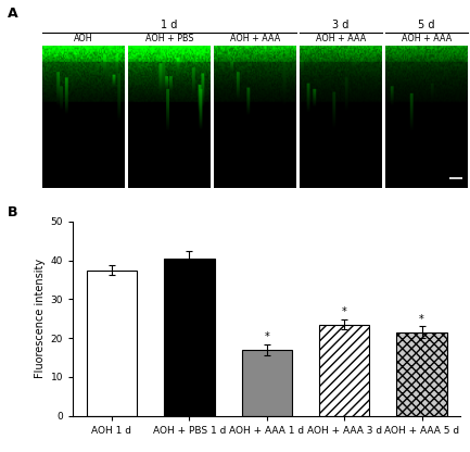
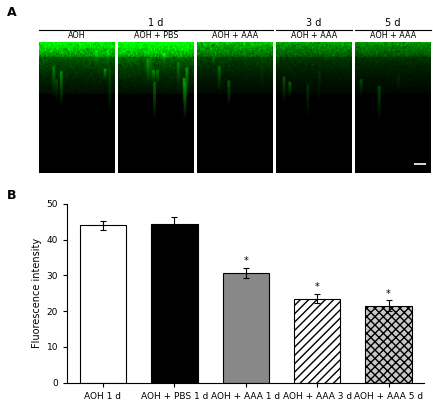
AOH 1 d: 37.5 -> 44.0
AOH + PBS 1 d: 40.5 -> 44.5
AOH + AAA 1 d: 17.0 -> 30.7
